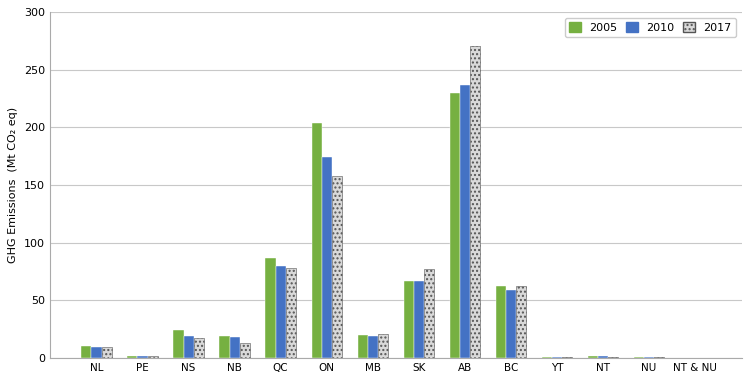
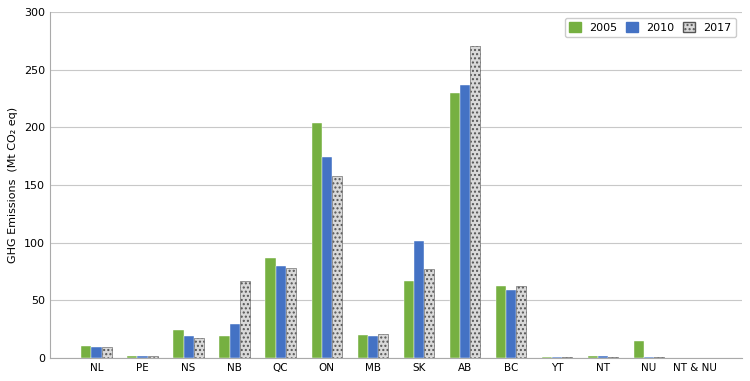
2010/NB: 18 -> 29
2017/NB: 13 -> 67
2010/SK: 67 -> 101
2005/NU: 0 -> 15
